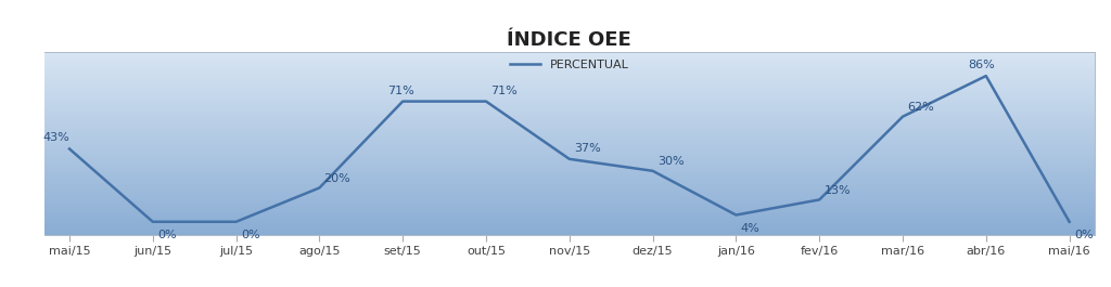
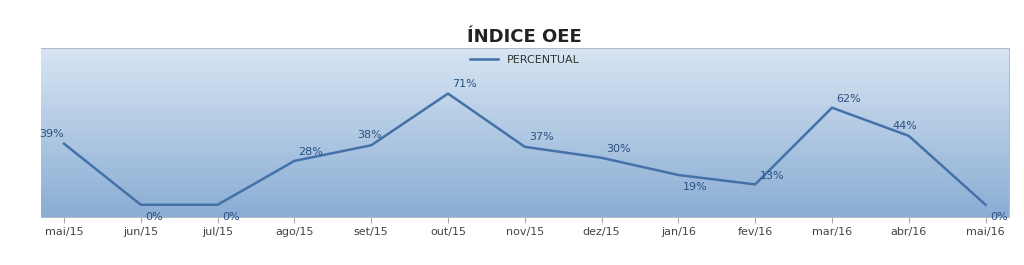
mai/15: 43% -> 39%
ago/15: 20% -> 28%
set/15: 71% -> 38%
jan/16: 4% -> 19%
abr/16: 86% -> 44%
